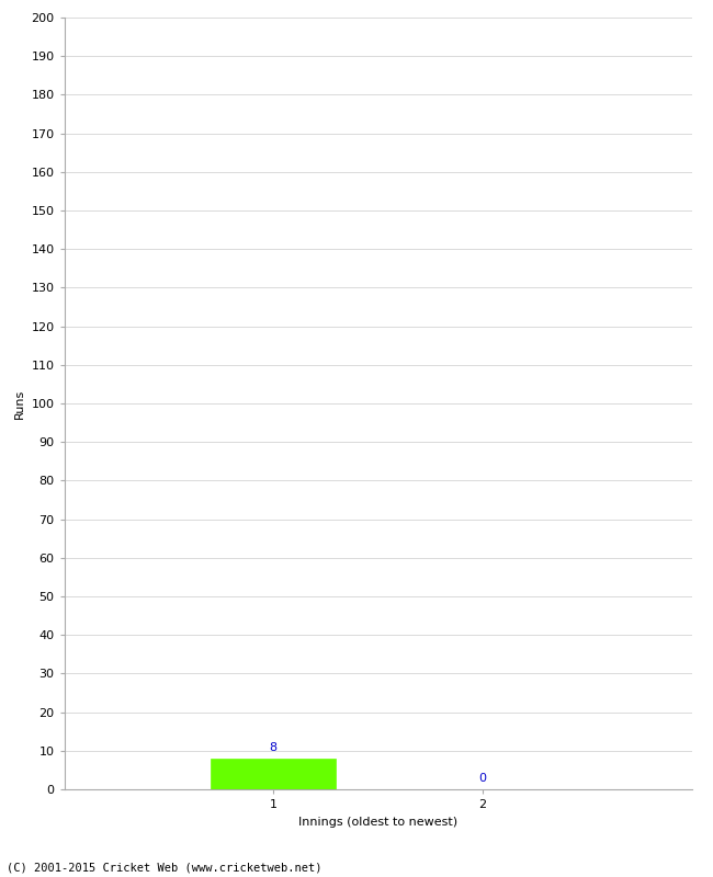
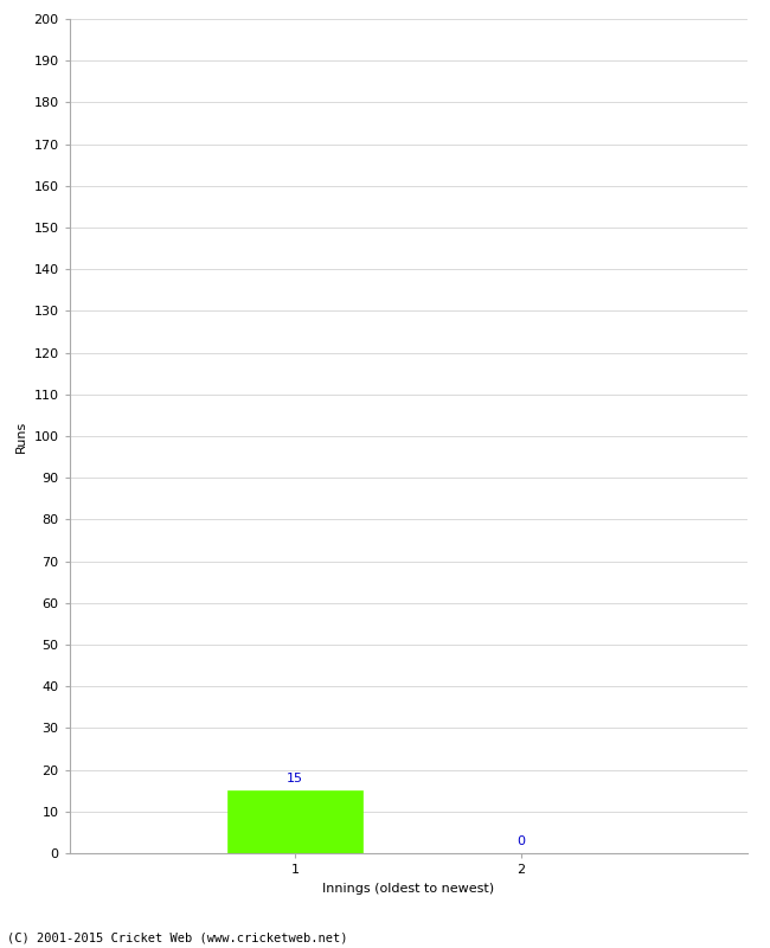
1: 8 -> 15
